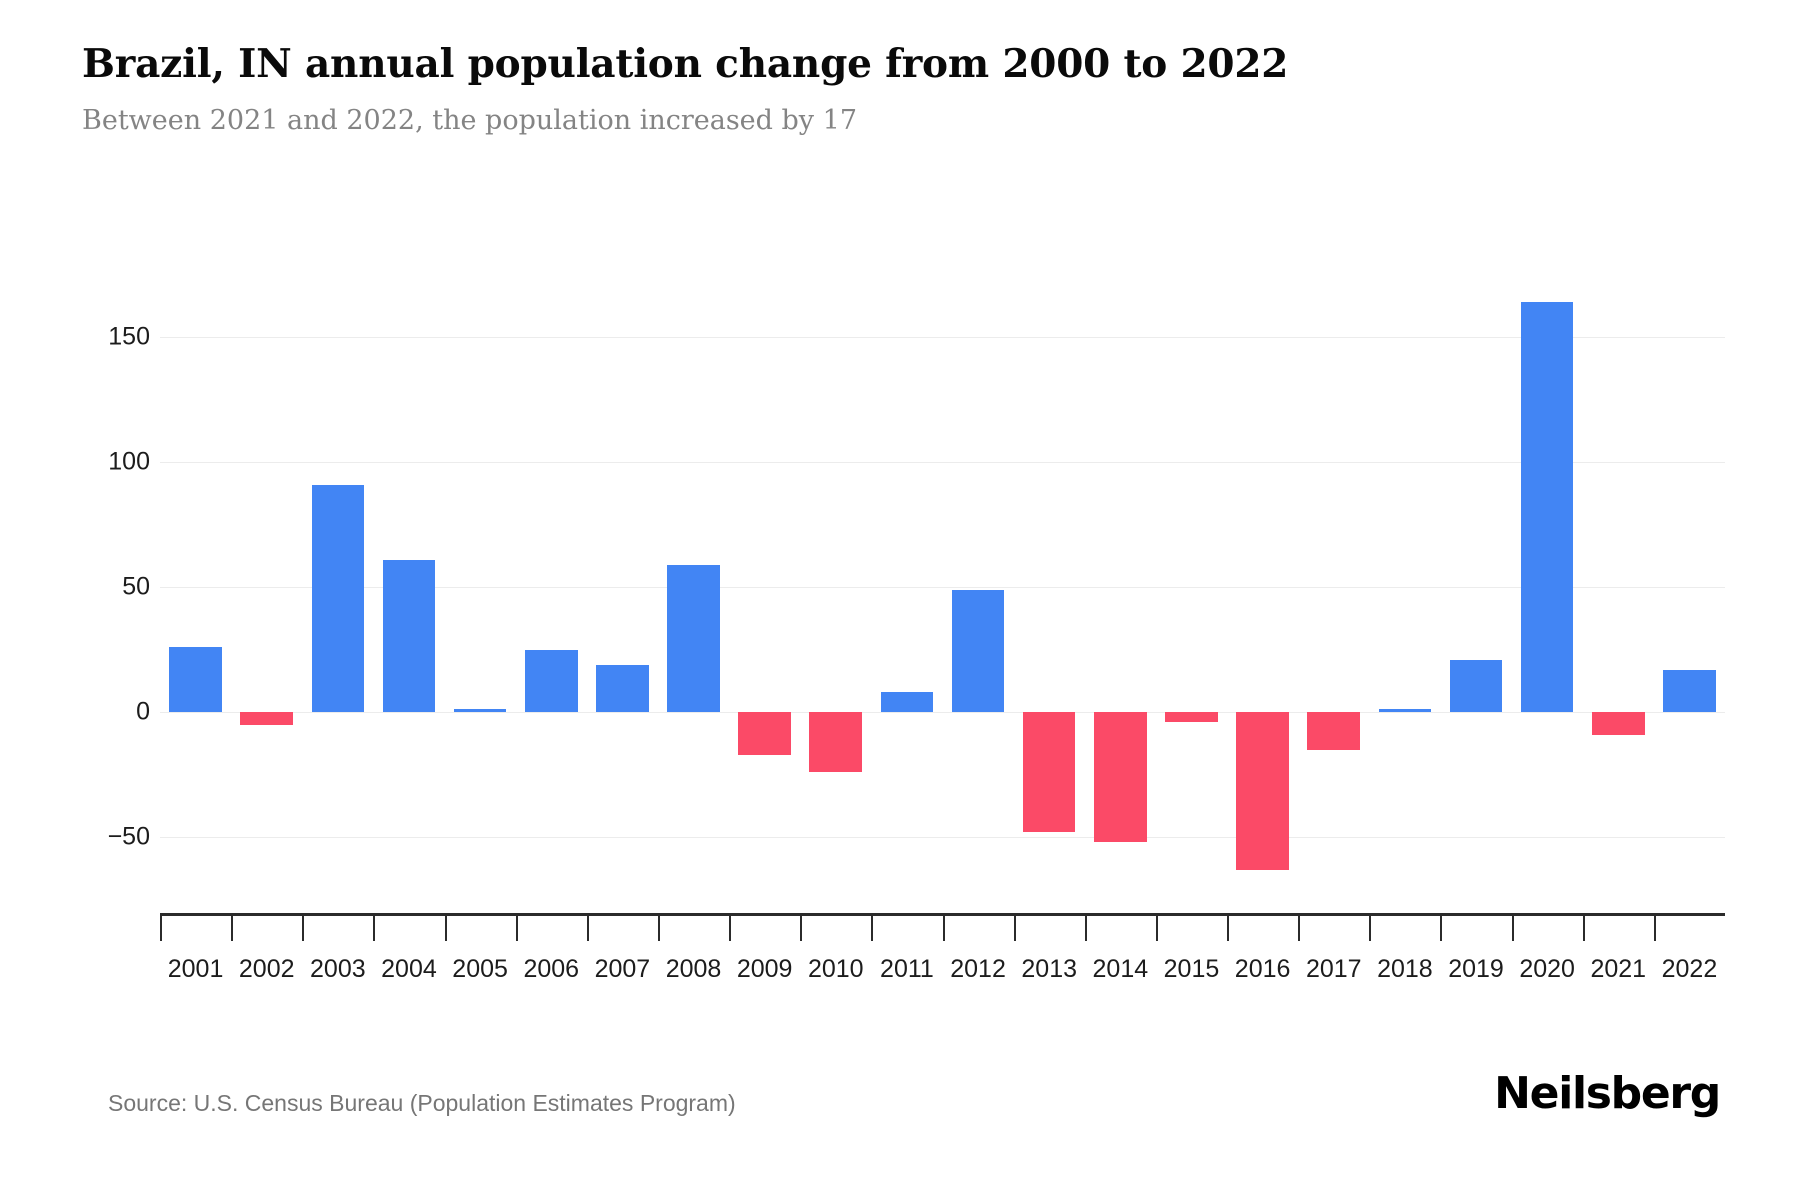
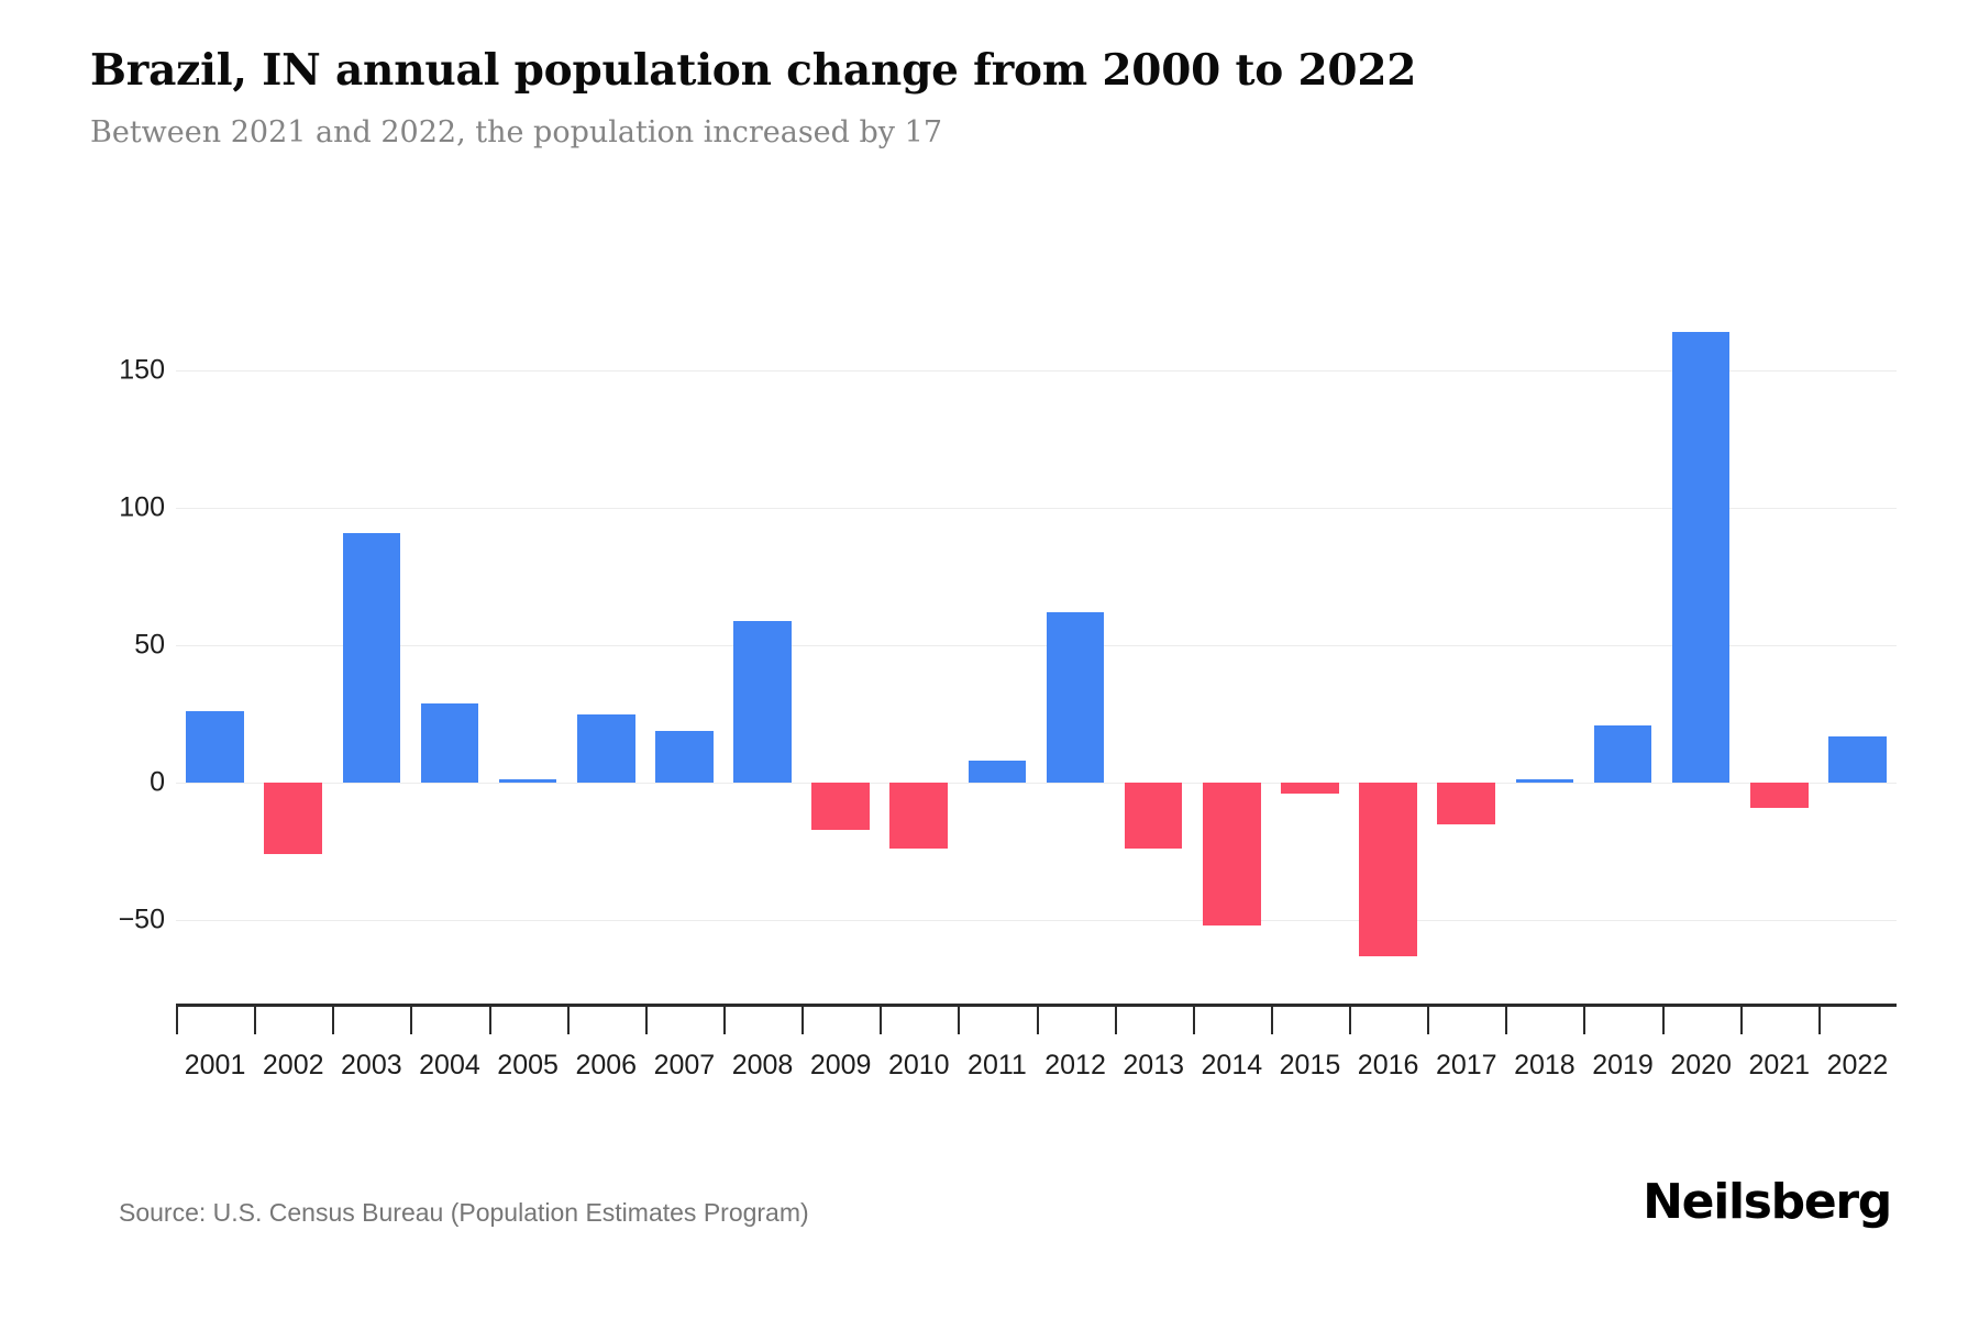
2002: -5 -> -26
2004: 61 -> 29
2012: 49 -> 62
2013: -48 -> -24
